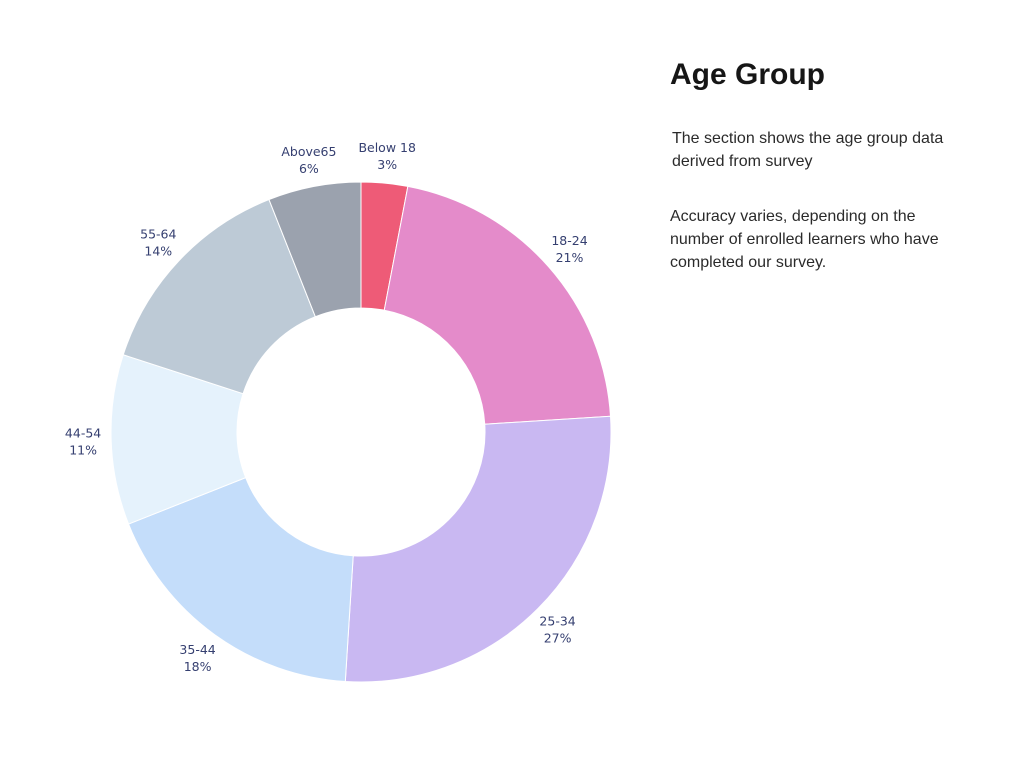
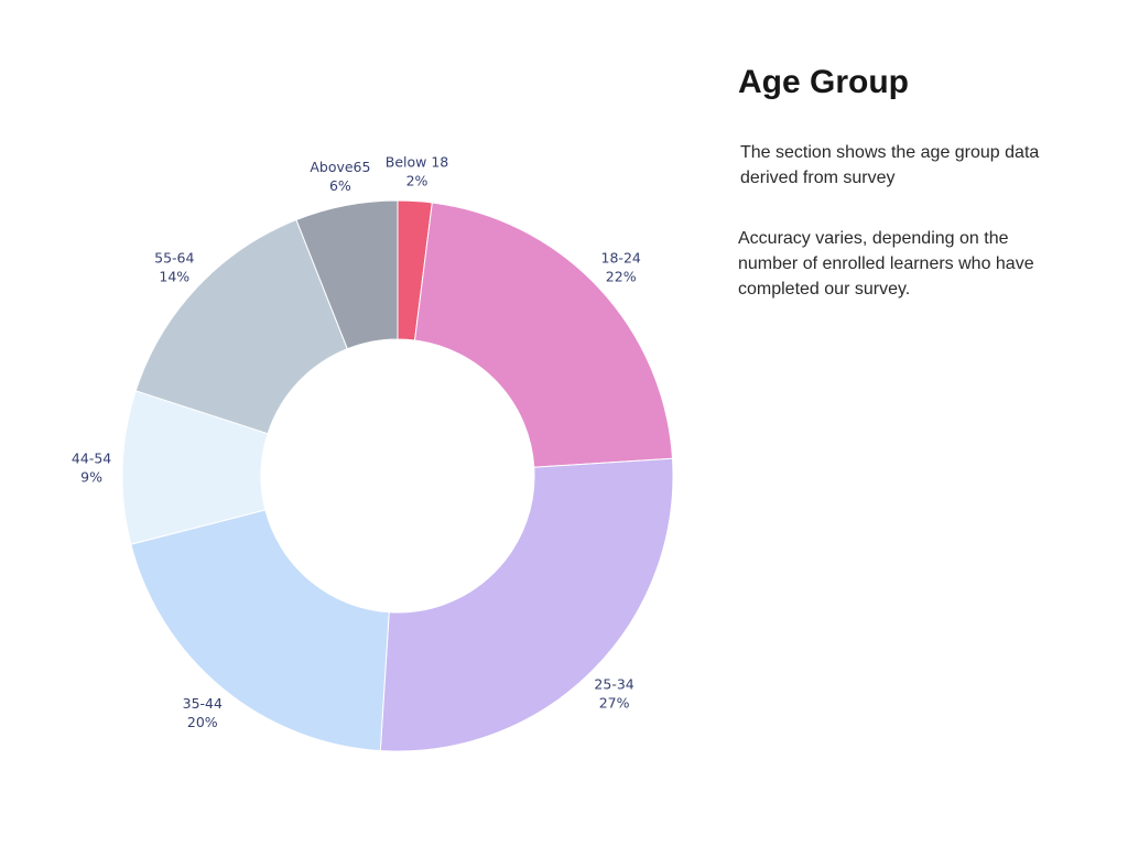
Below 18: 3% -> 2%
18-24: 21% -> 22%
35-44: 18% -> 20%
44-54: 11% -> 9%
